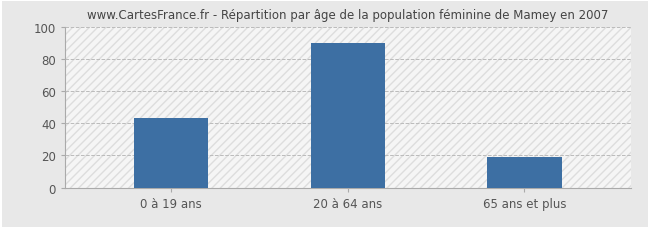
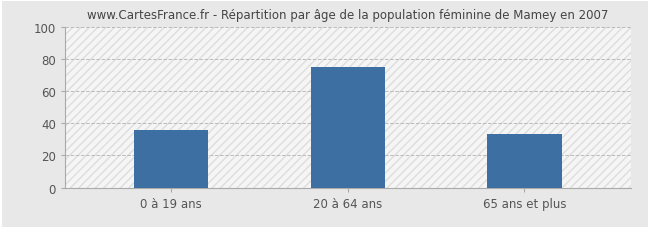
0 à 19 ans: 43 -> 36
20 à 64 ans: 90 -> 75
65 ans et plus: 19 -> 33
